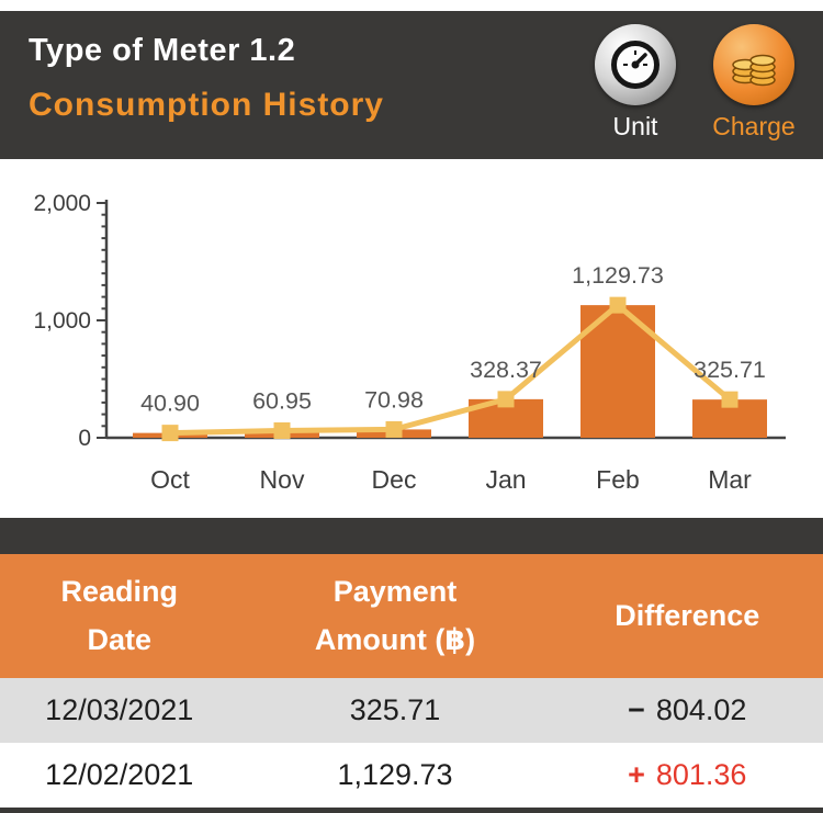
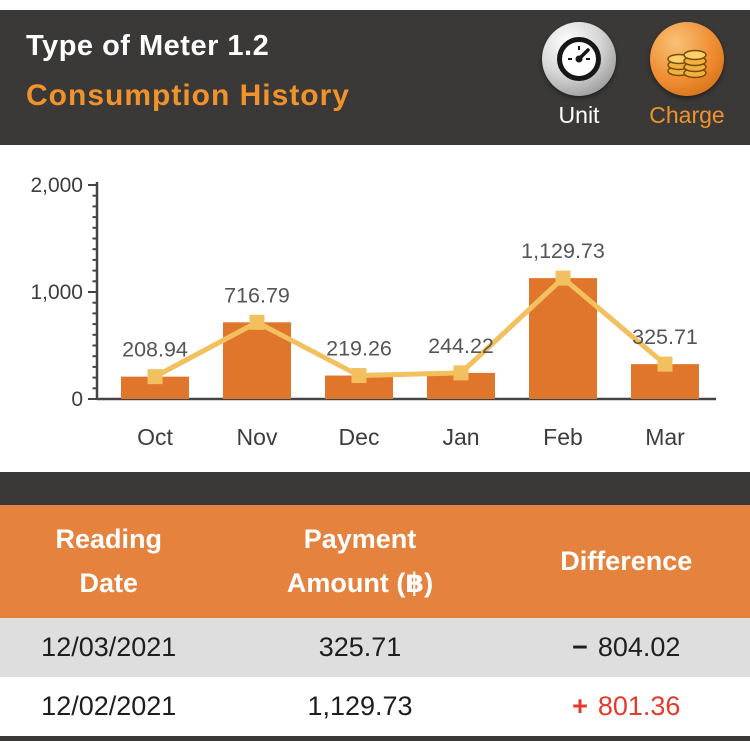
Oct: 40.90 -> 208.94
Nov: 60.95 -> 716.79
Dec: 70.98 -> 219.26
Jan: 328.37 -> 244.22
